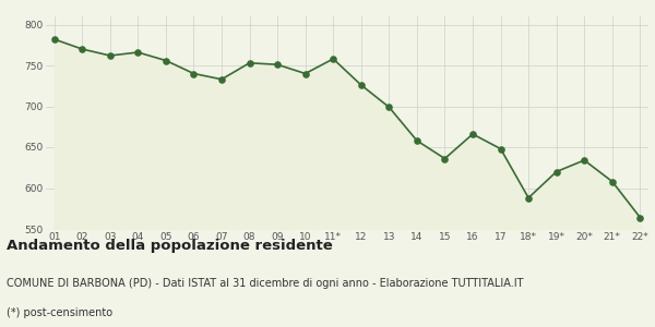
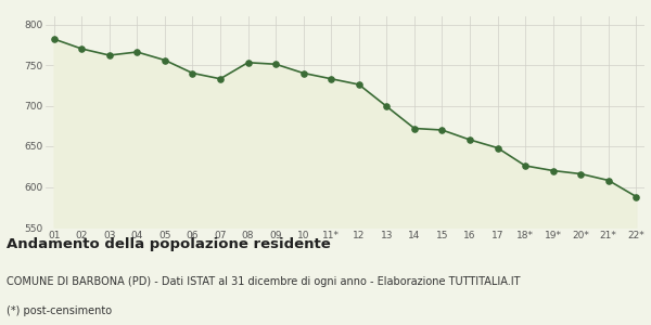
11*: 758 -> 733
14: 658 -> 672
15: 636 -> 670
16: 666 -> 658
18*: 588 -> 626
20*: 634 -> 616
22*: 564 -> 588
